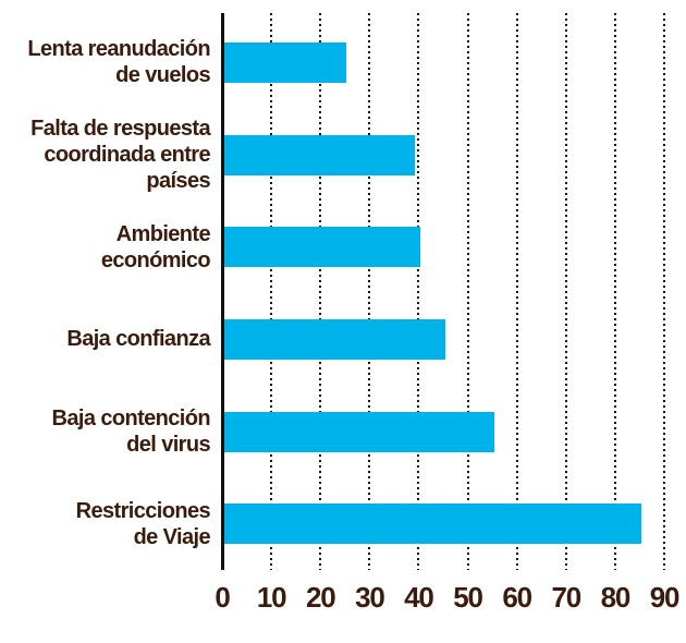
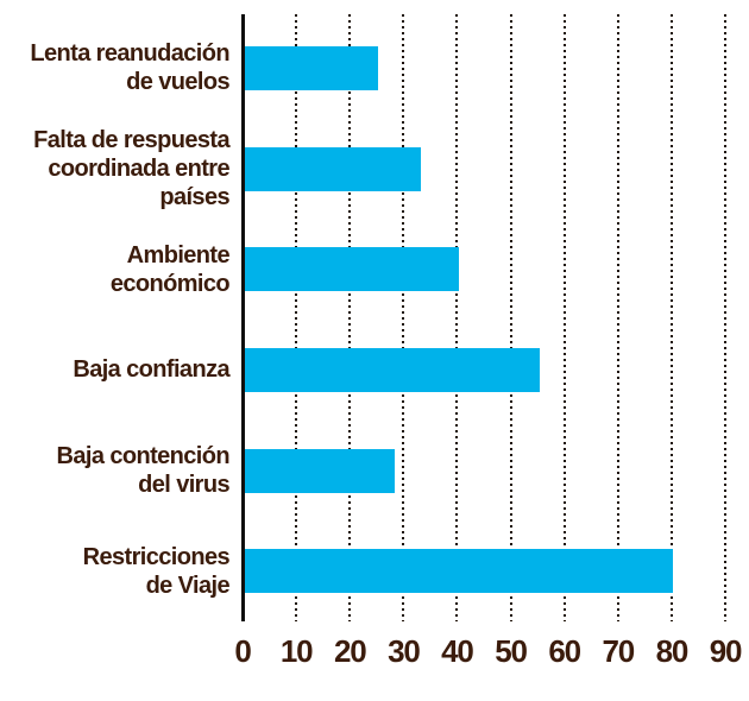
Falta de respuesta coordinada entre países: 39 -> 33
Baja confianza: 45 -> 55
Baja contención del virus: 55 -> 28
Restricciones de Viaje: 85 -> 80
